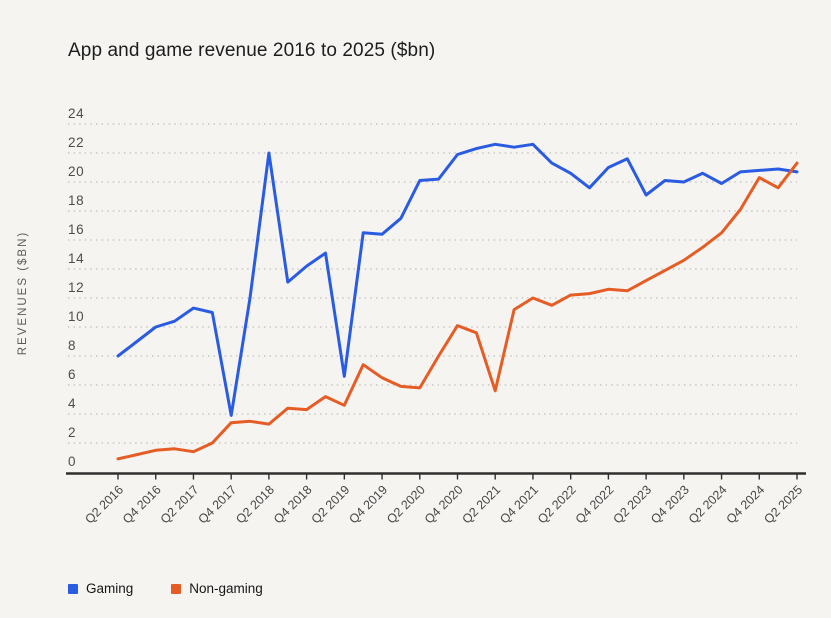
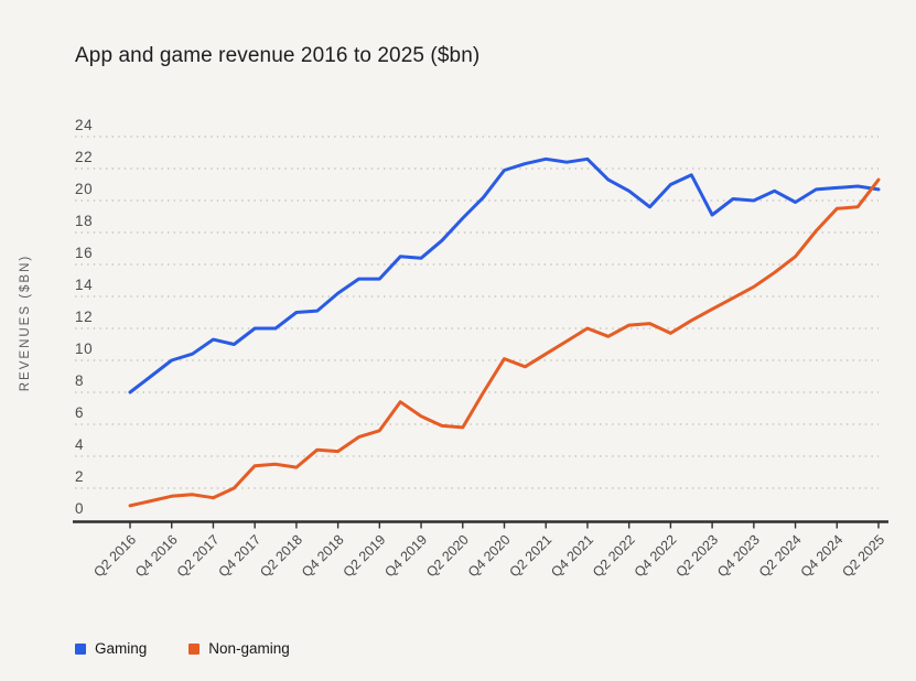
Gaming/Q4 2017: 3.9 -> 12.0
Gaming/Q2 2018: 22.0 -> 13.0
Gaming/Q2 2019: 6.6 -> 15.1
Non-gaming/Q2 2019: 4.6 -> 5.6
Gaming/Q2 2020: 20.1 -> 18.9
Non-gaming/Q2 2021: 5.6 -> 10.4
Non-gaming/Q4 2022: 12.6 -> 11.7
Non-gaming/Q4 2024: 20.3 -> 19.5
